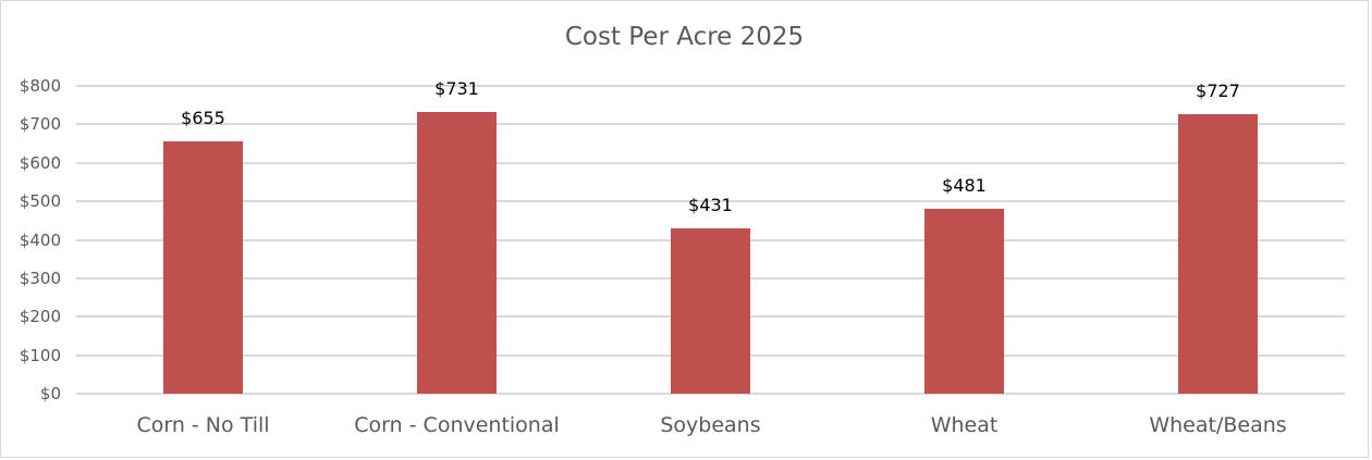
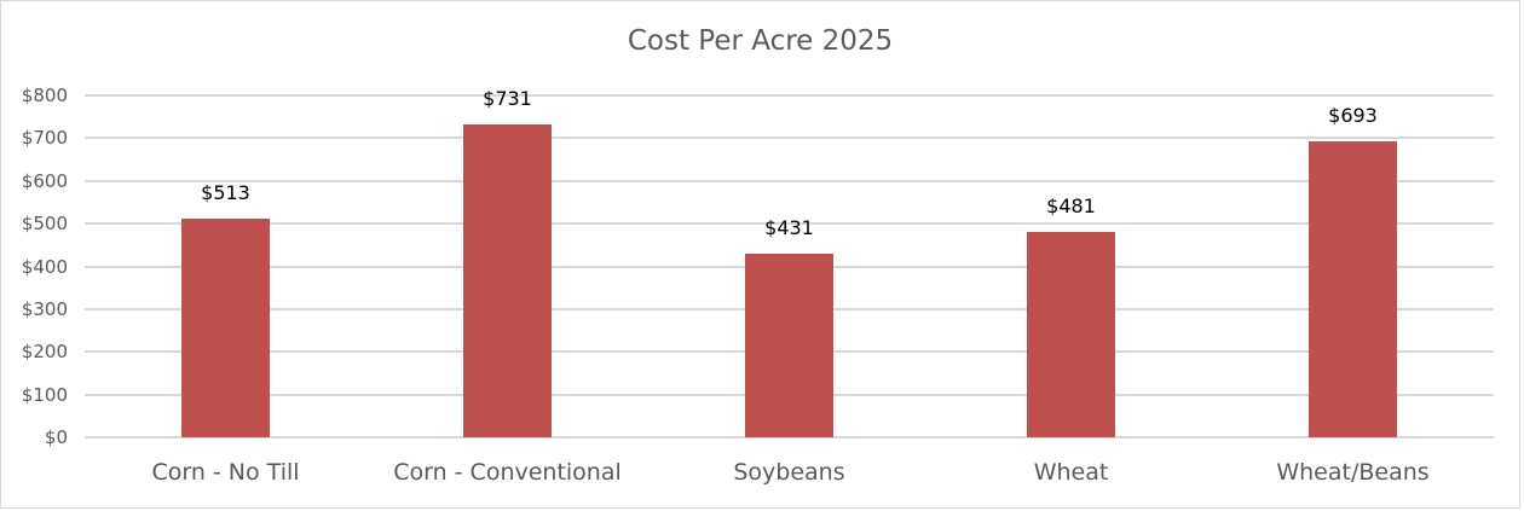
Corn - No Till: $655 -> $513
Wheat/Beans: $727 -> $693
